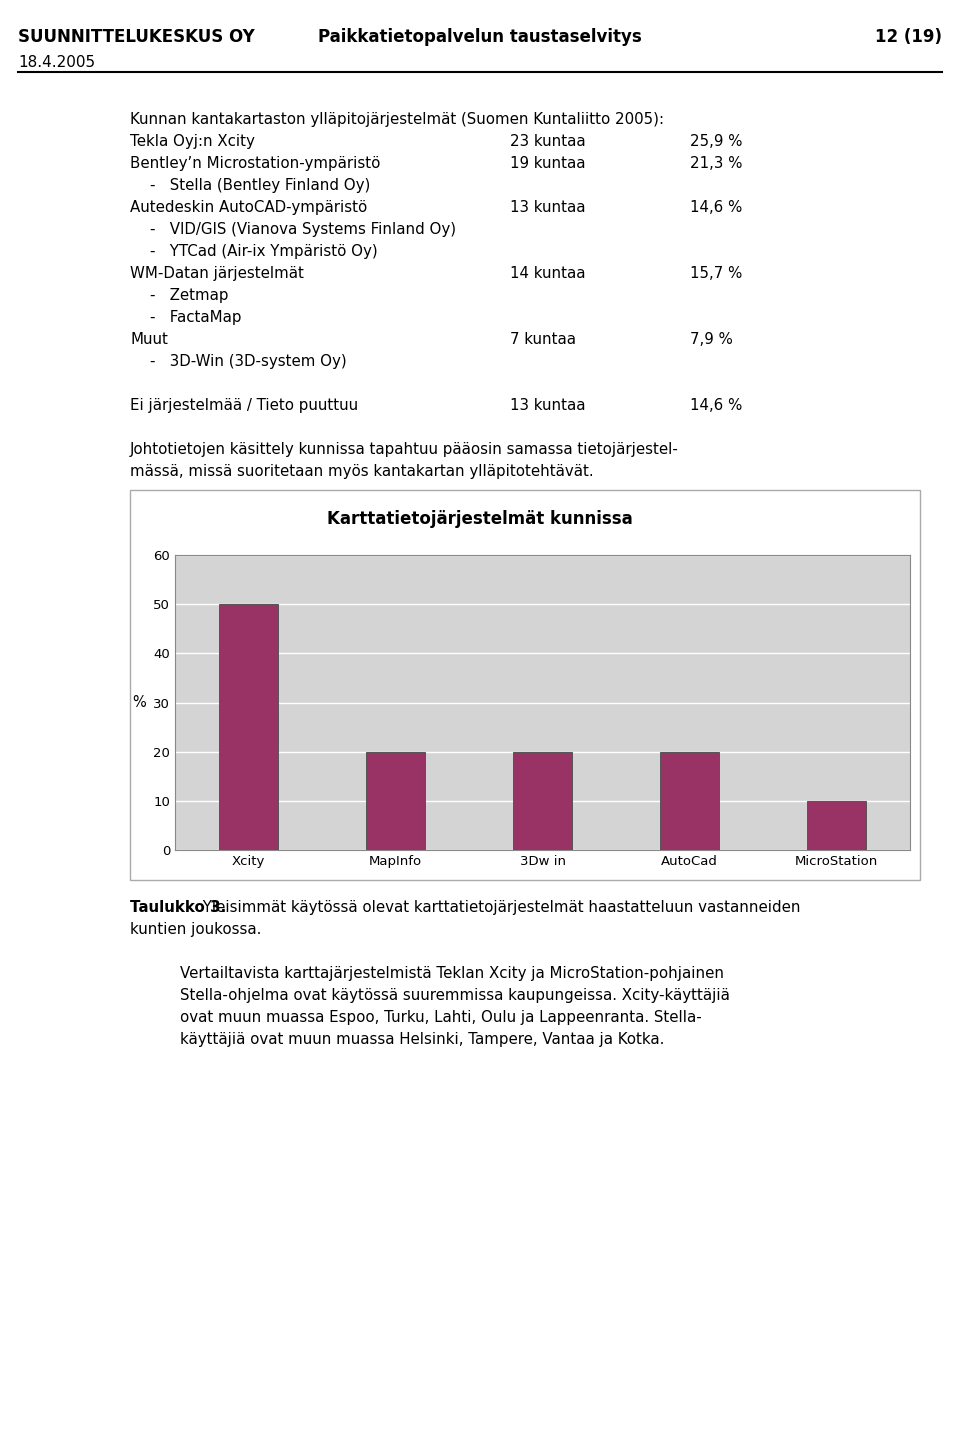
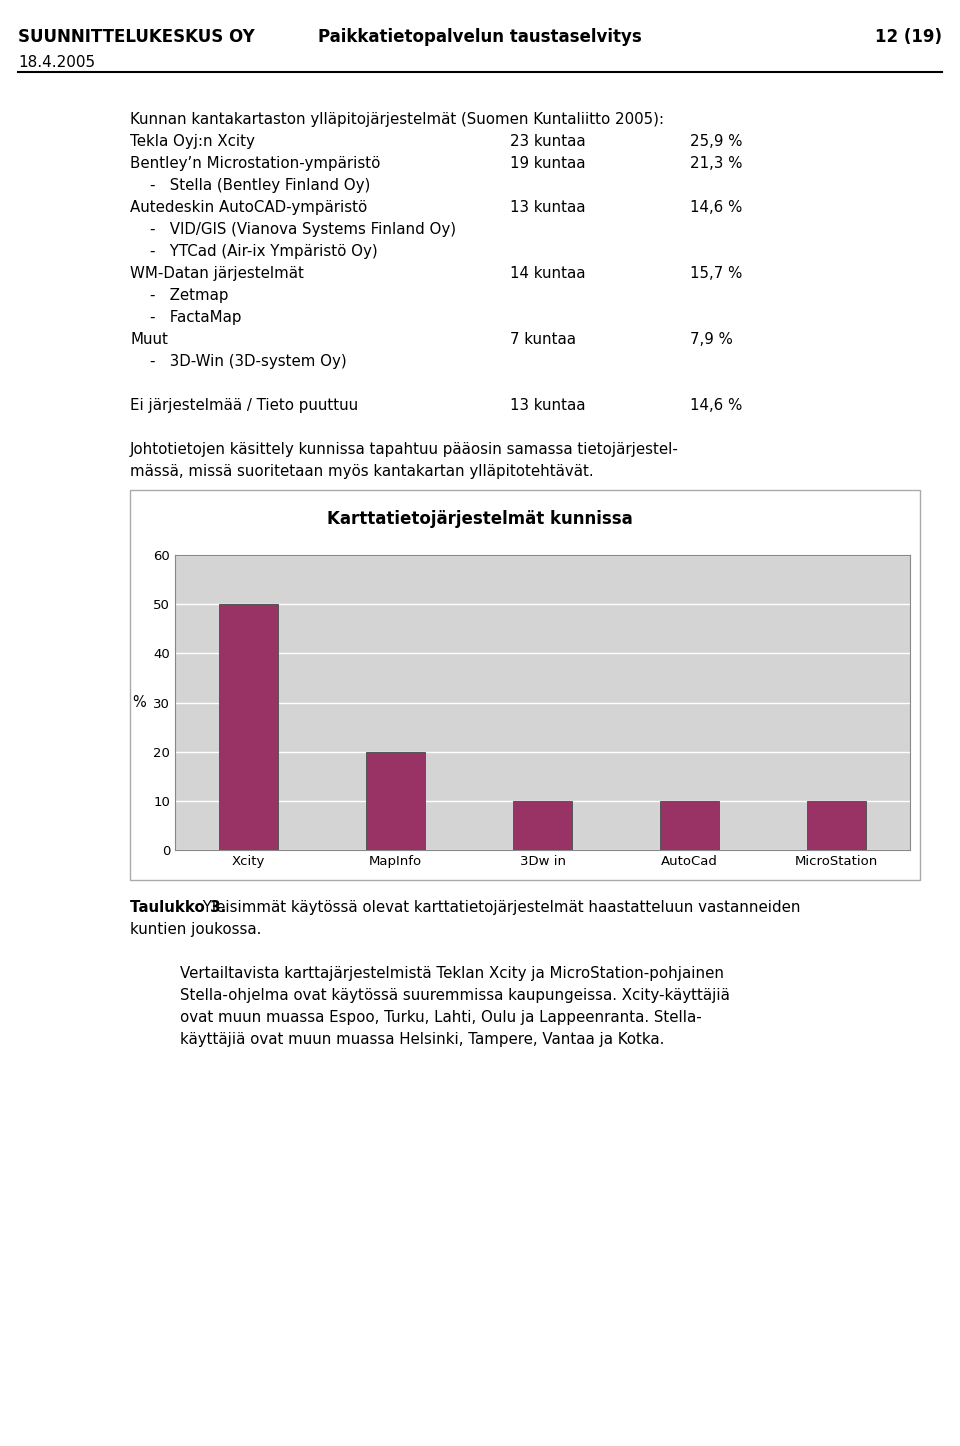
3Dw in: 20 -> 10
AutoCad: 20 -> 10
